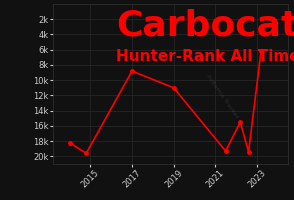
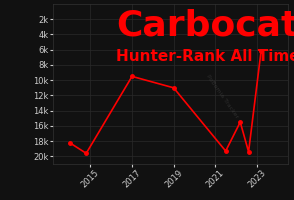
2017: 8.8k -> 9.5k
